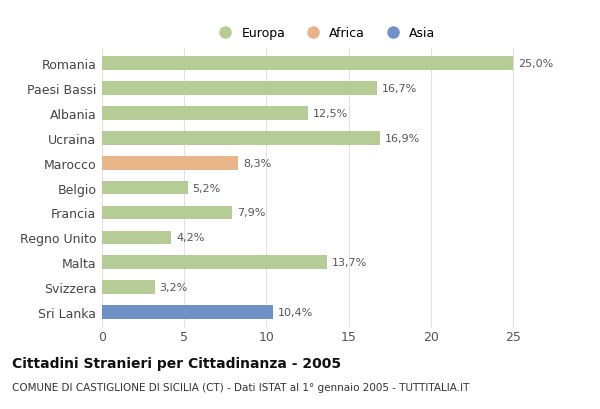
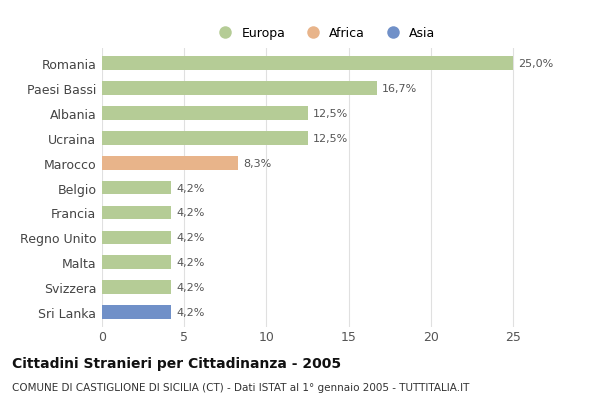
Ucraina: 16,9% -> 12,5%
Belgio: 5,2% -> 4,2%
Francia: 7,9% -> 4,2%
Malta: 13,7% -> 4,2%
Svizzera: 3,2% -> 4,2%
Sri Lanka: 10,4% -> 4,2%
